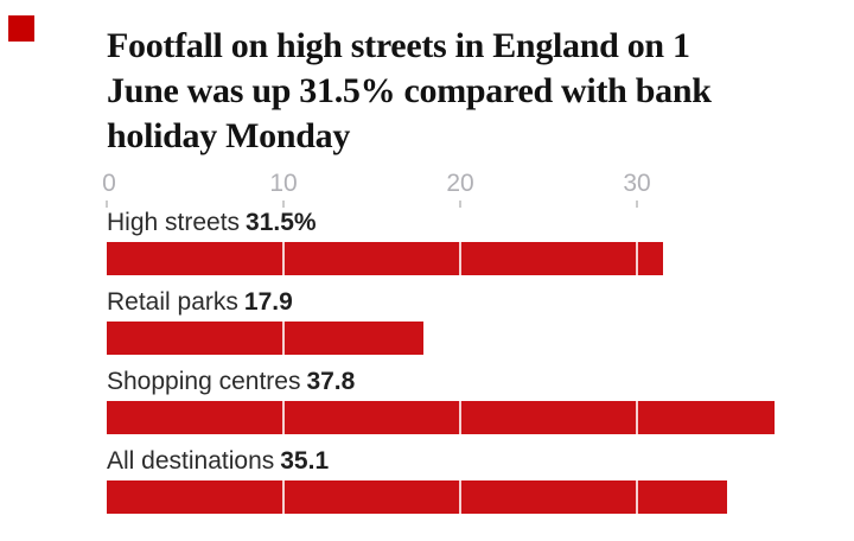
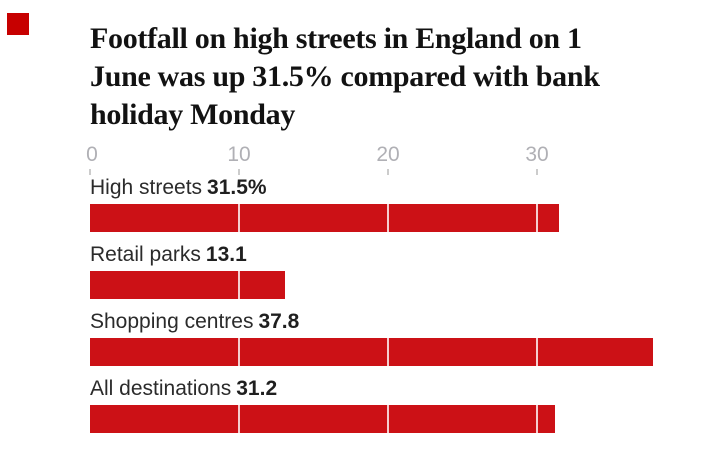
Retail parks: 17.9 -> 13.1
All destinations: 35.1 -> 31.2
